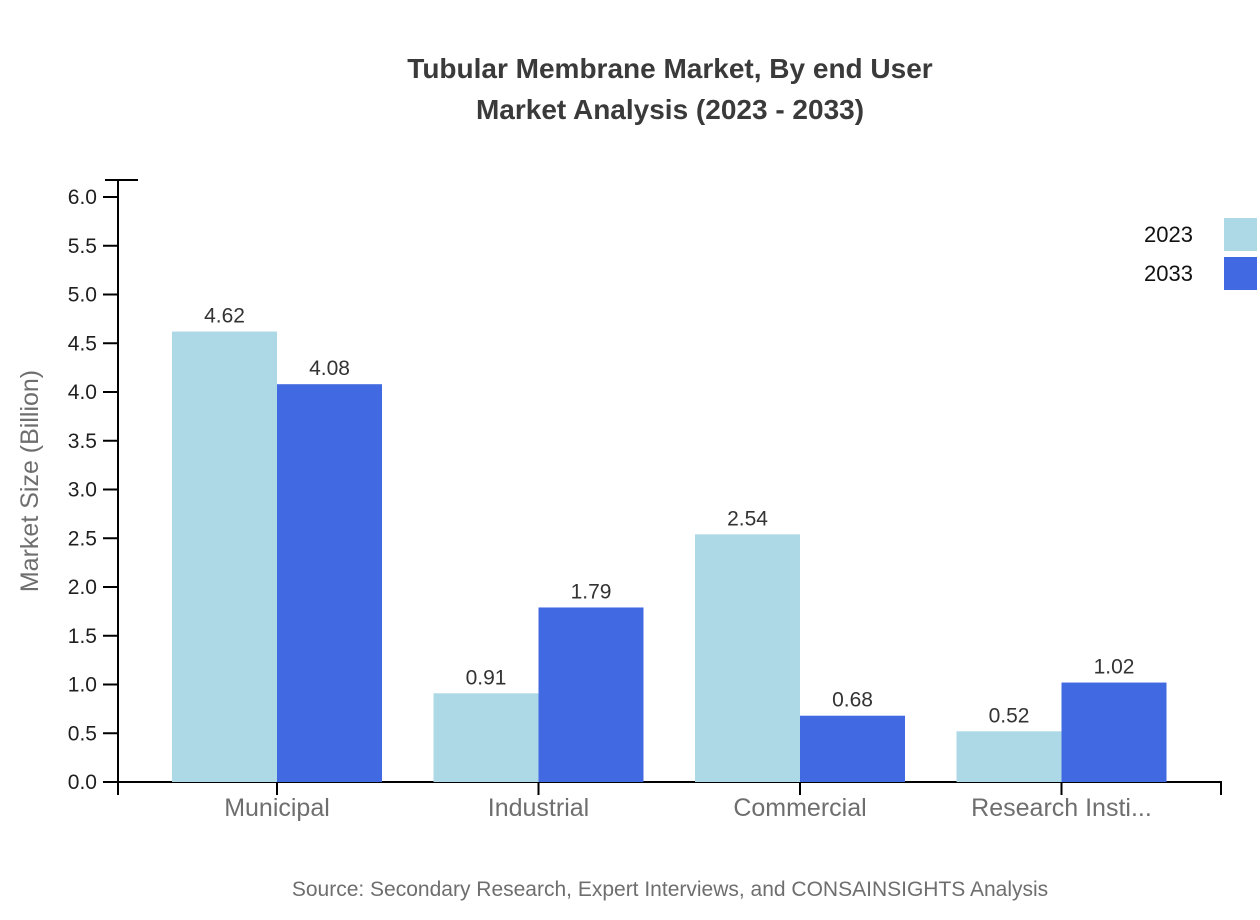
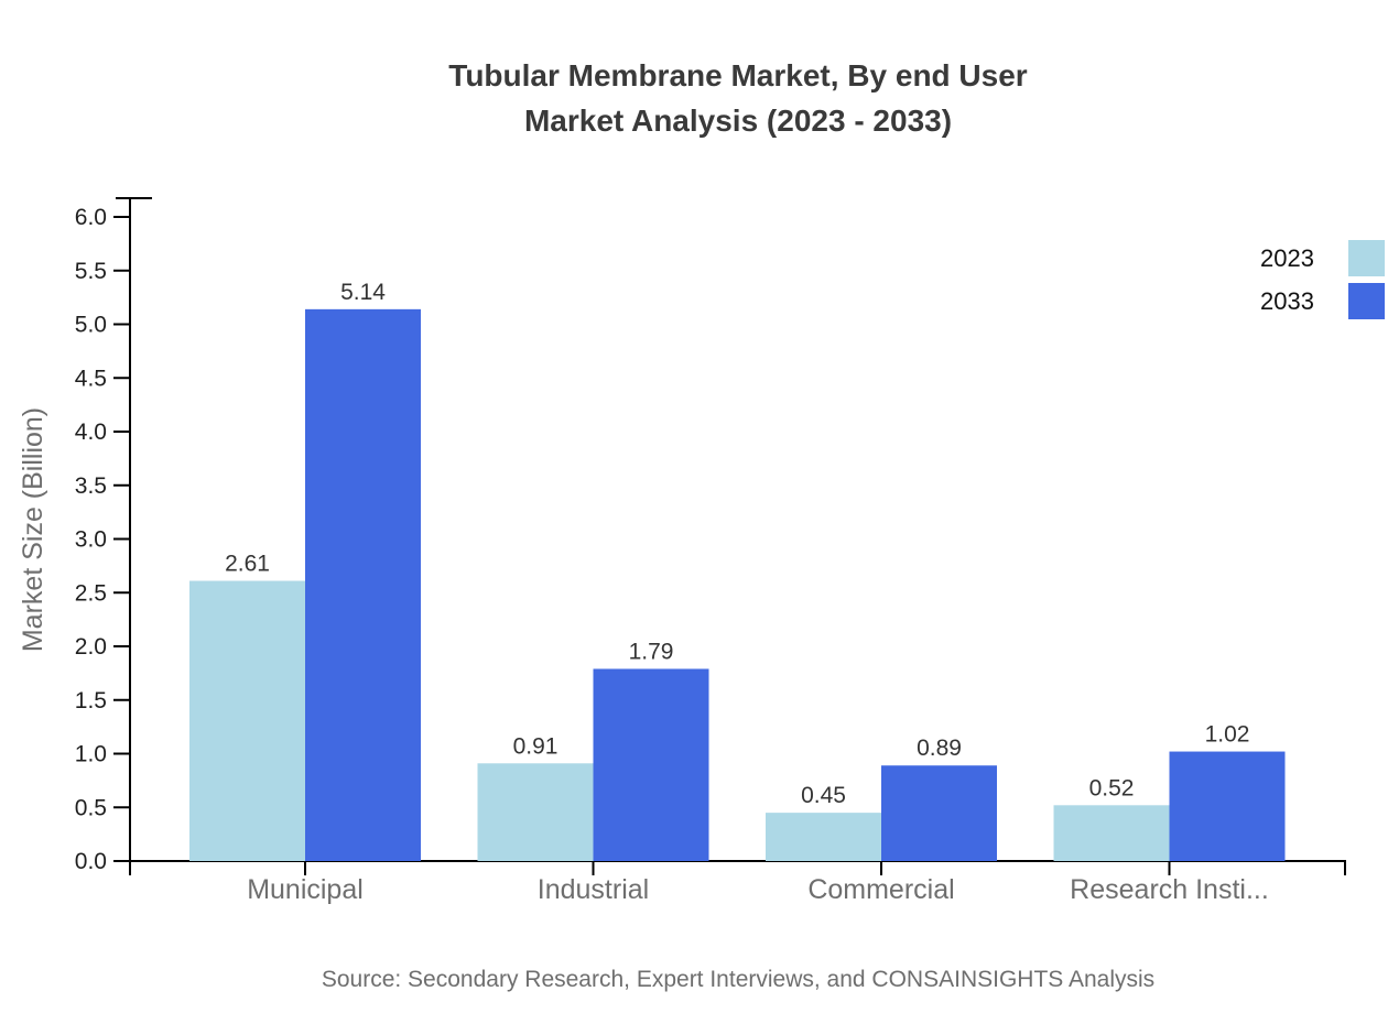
2023/Municipal: 4.62 -> 2.61
2033/Municipal: 4.08 -> 5.14
2023/Commercial: 2.54 -> 0.45
2033/Commercial: 0.68 -> 0.89
